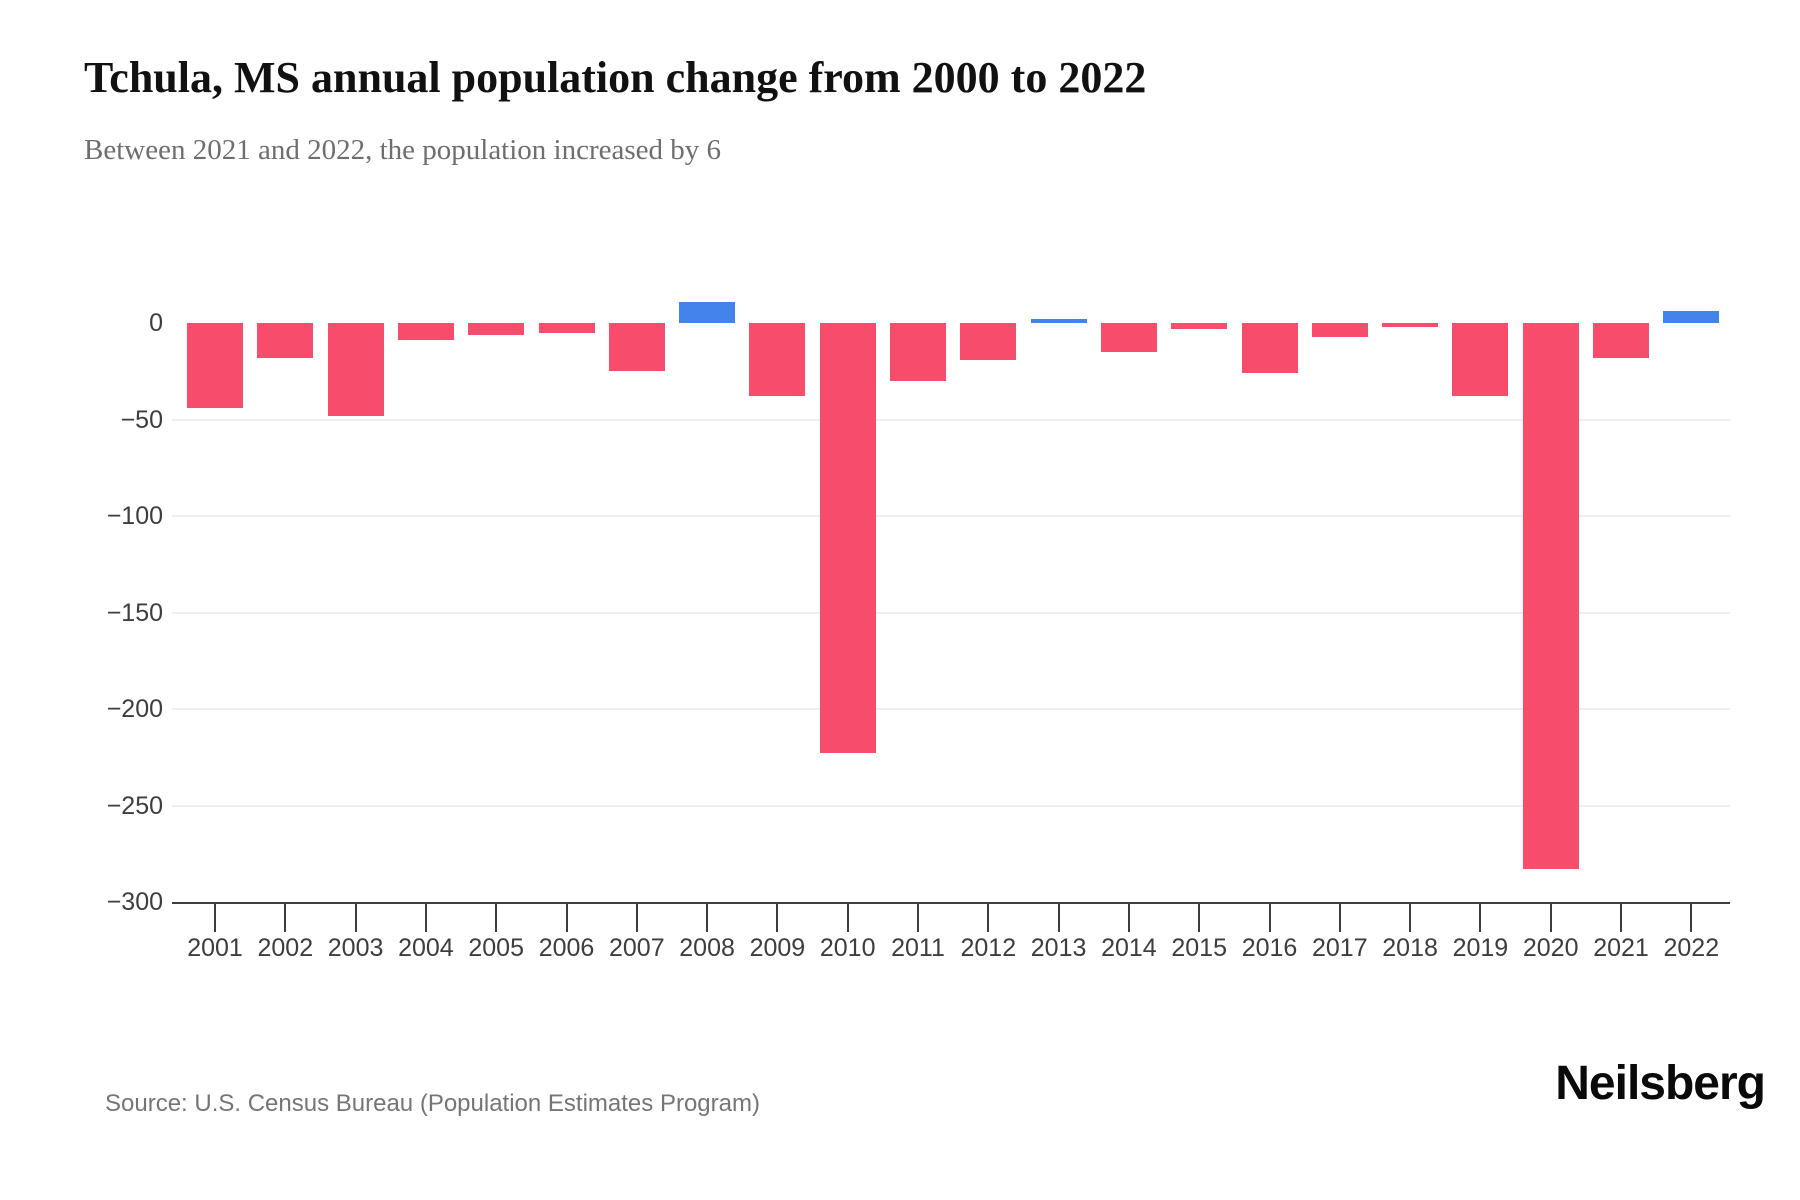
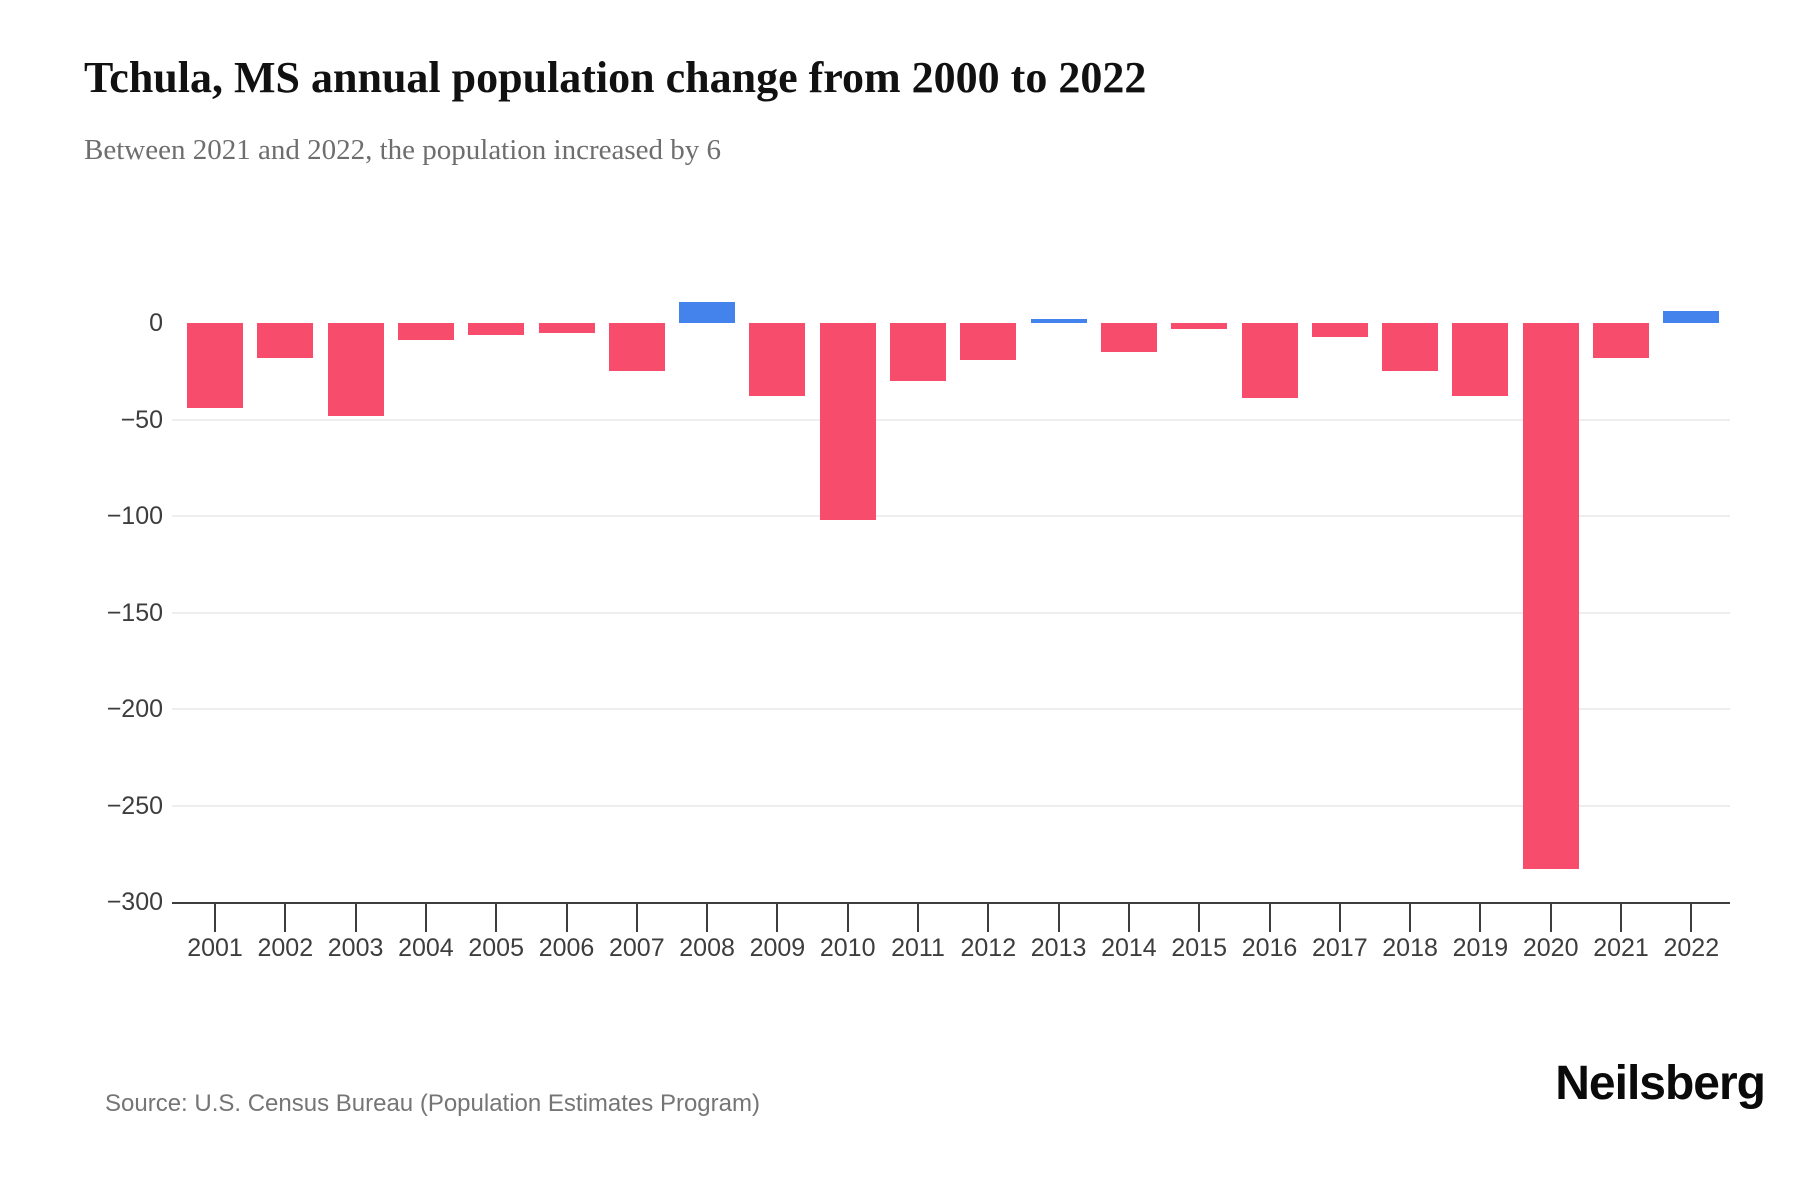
2010: -223 -> -102
2016: -26 -> -39
2018: -2 -> -25
